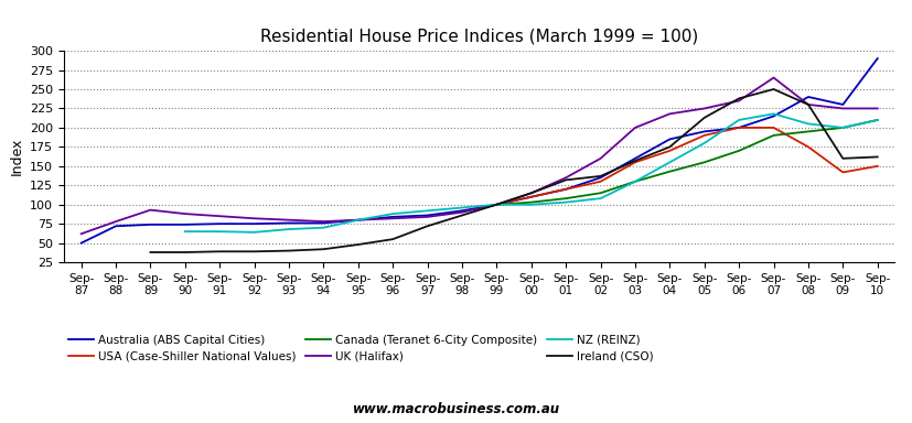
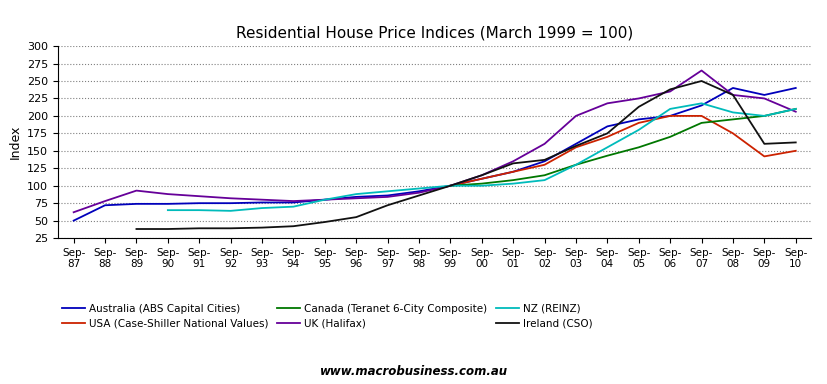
Australia (ABS Capital Cities)/Sep- 10: 290 -> 240
UK (Halifax)/Sep- 10: 225 -> 206
